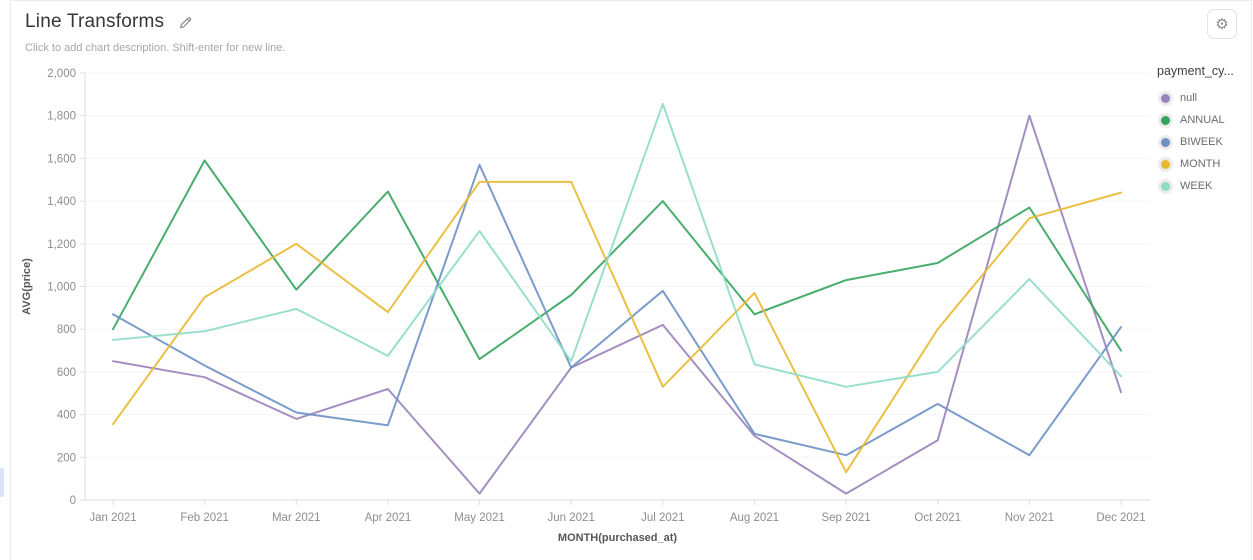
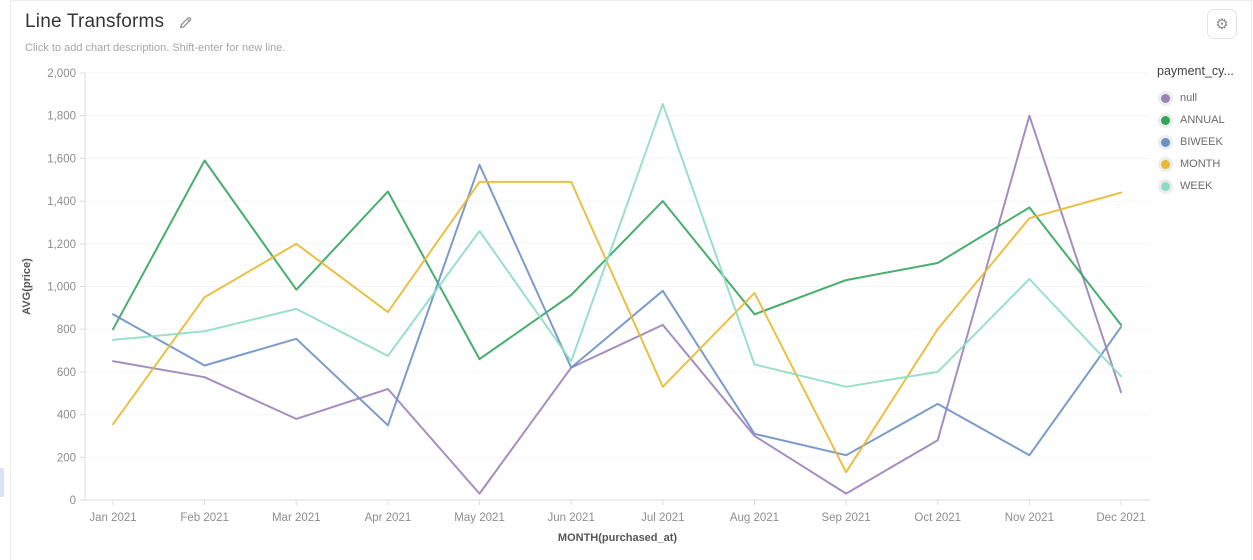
BIWEEK/Mar 2021: 410 -> 760
ANNUAL/Dec 2021: 700 -> 820
